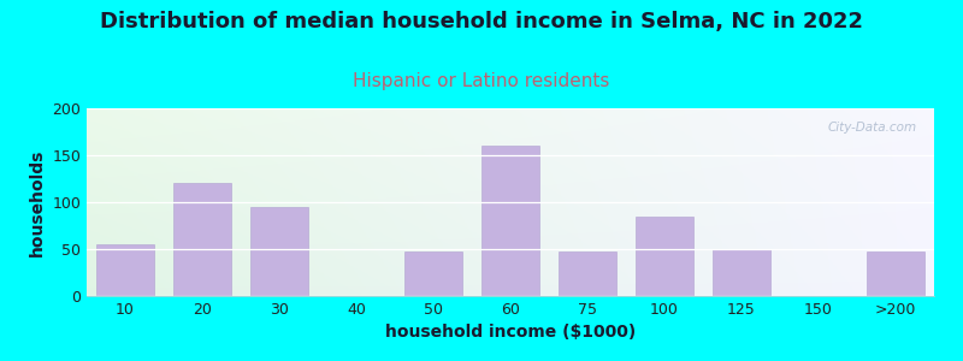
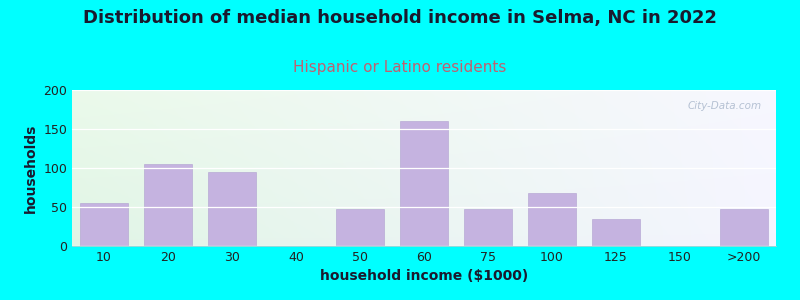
20: 120 -> 105
100: 84 -> 68
125: 50 -> 35
